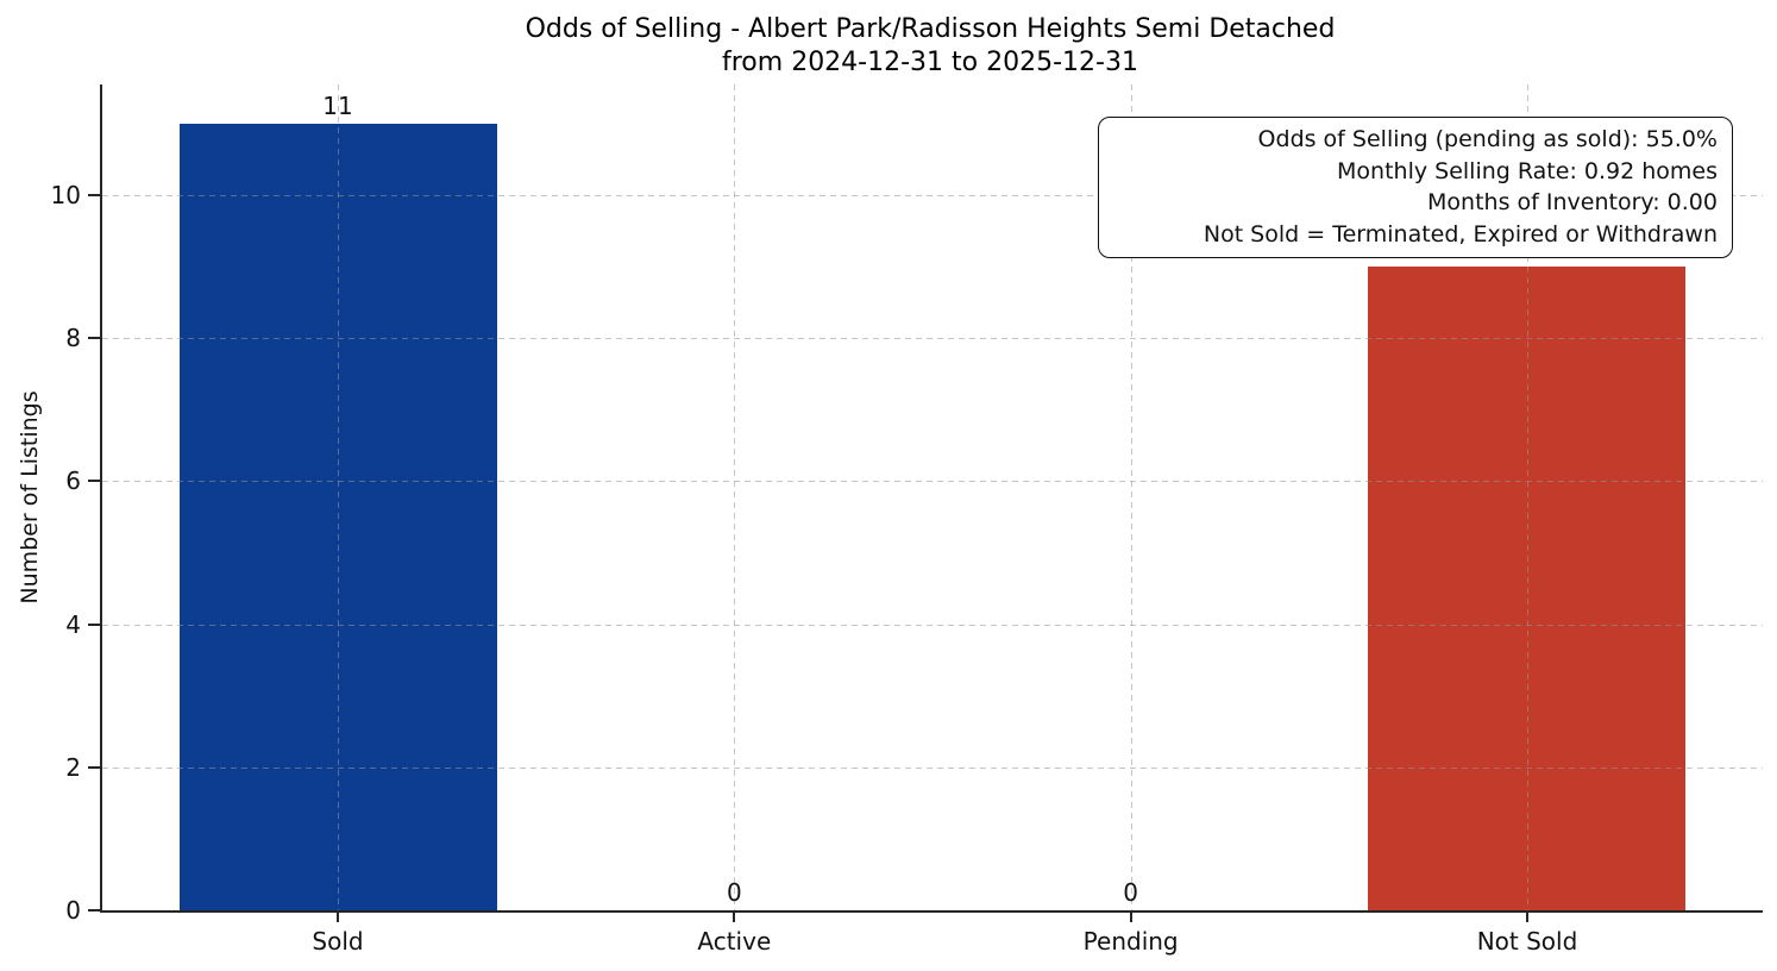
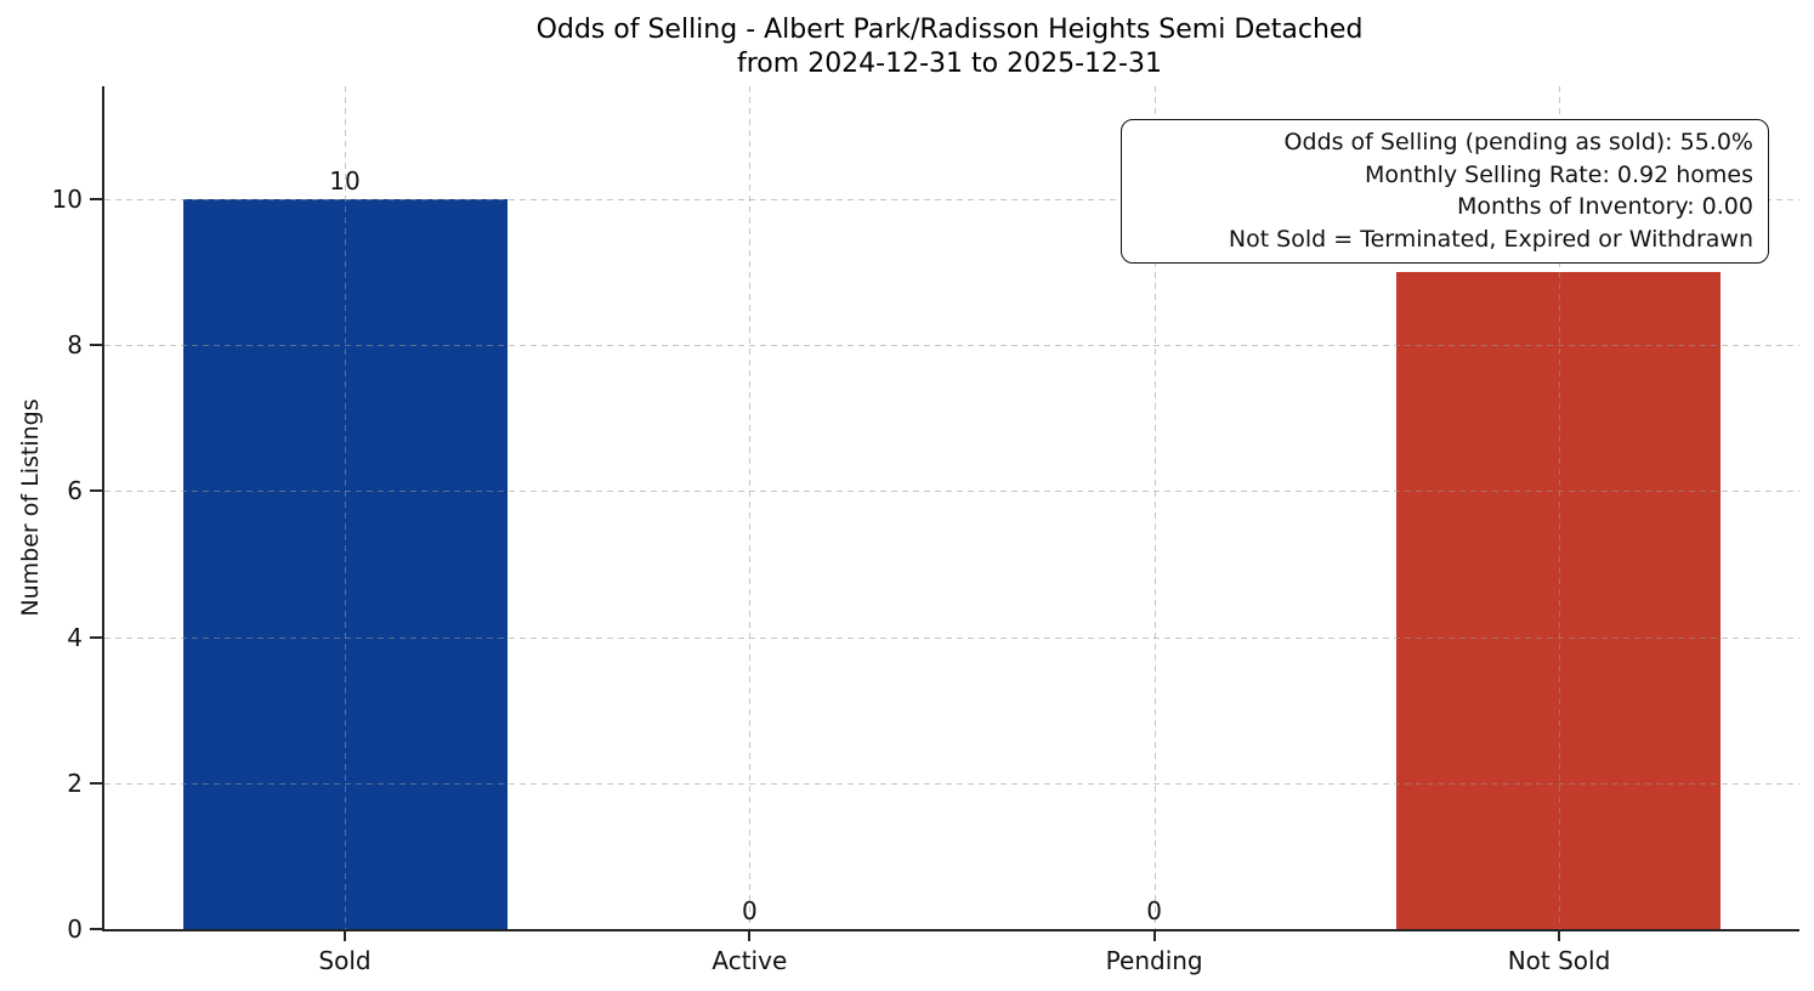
Sold: 11 -> 10
